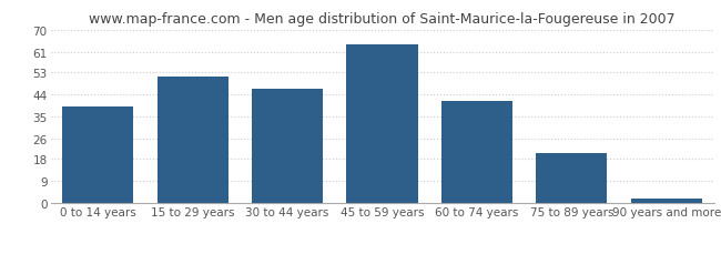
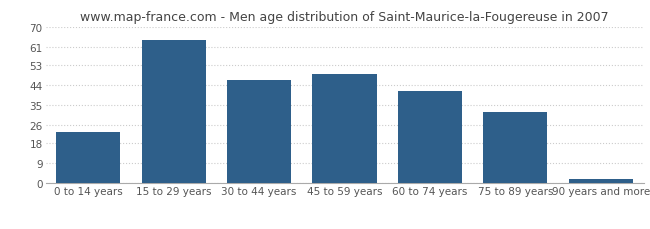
0 to 14 years: 39 -> 23
15 to 29 years: 51 -> 64
45 to 59 years: 64 -> 49
75 to 89 years: 20 -> 32
